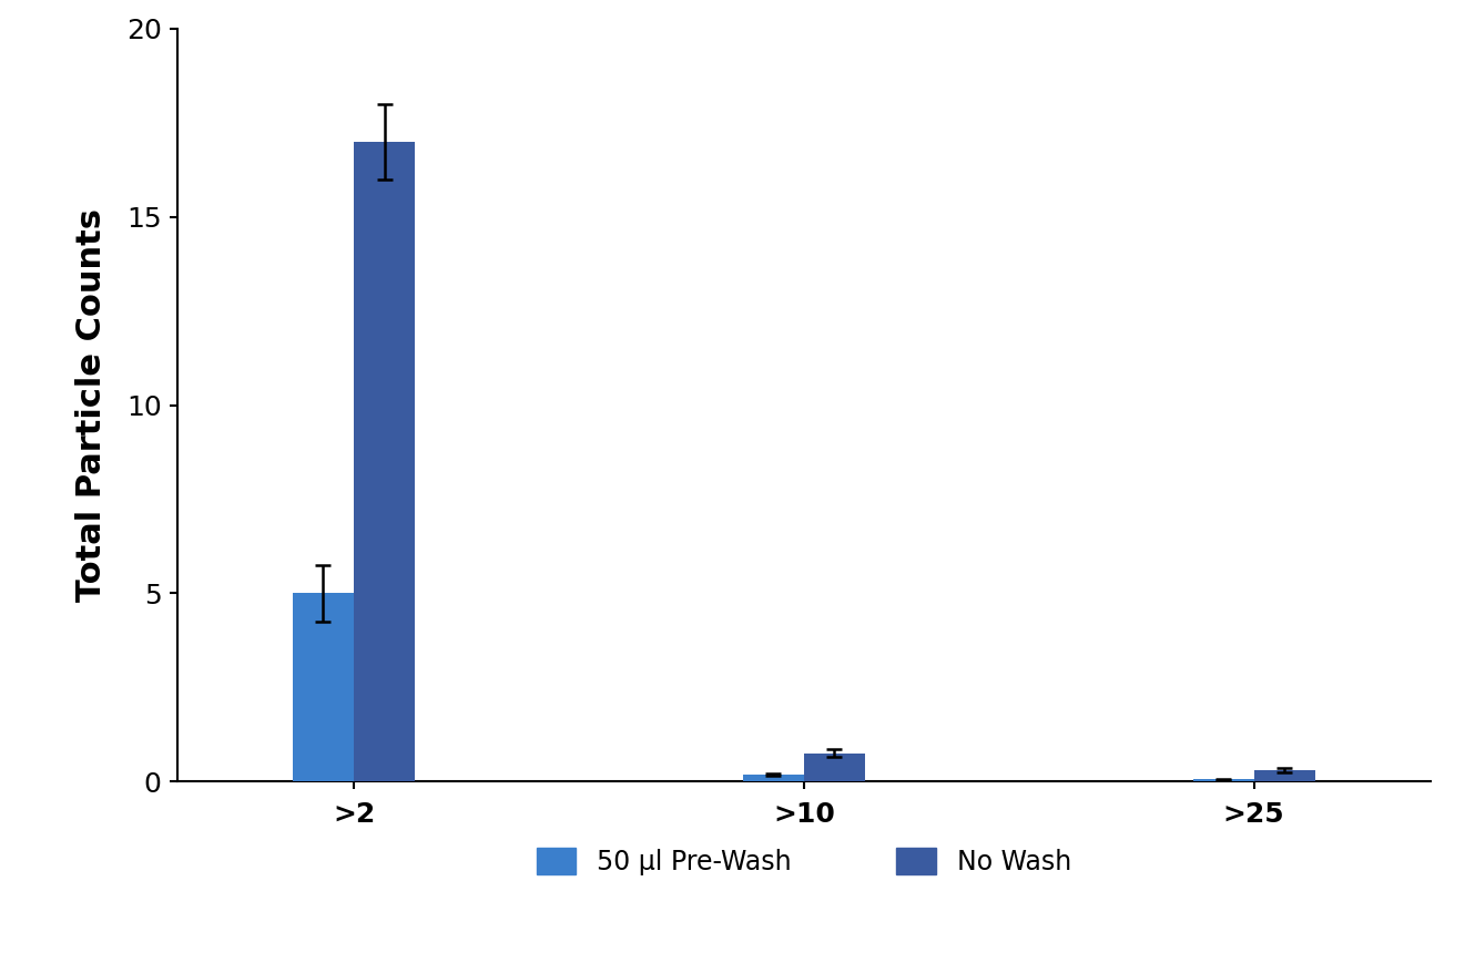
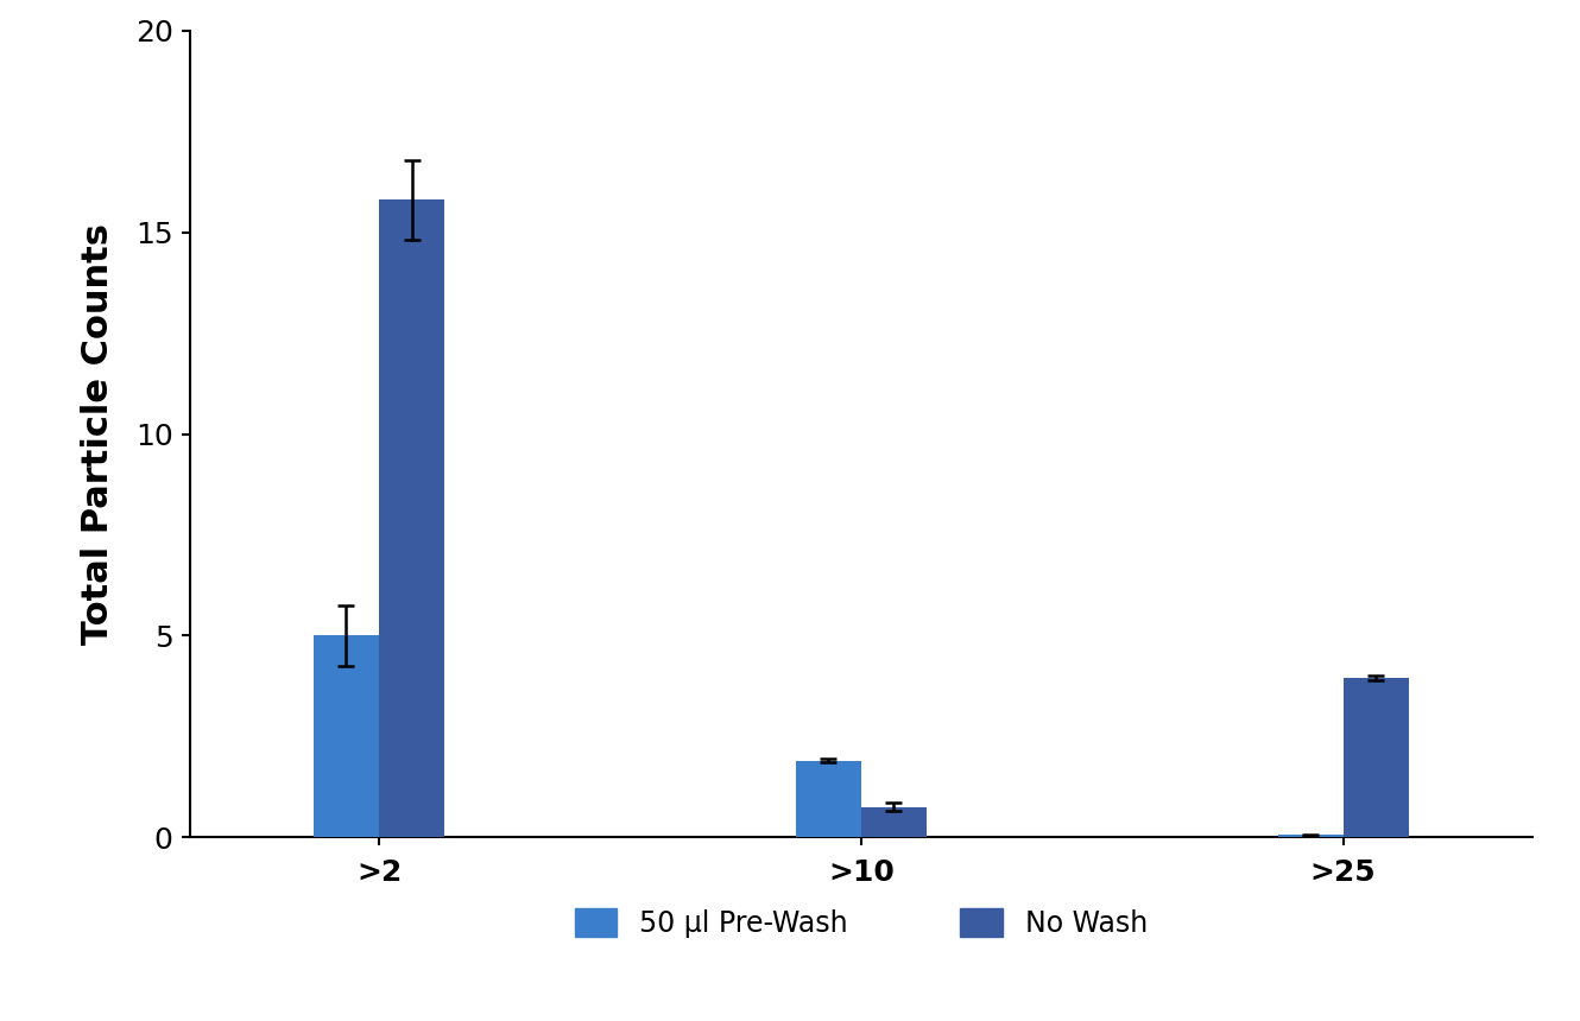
No Wash/>2: 17.00 -> 15.80
50 µl Pre-Wash/>10: 0.18 -> 1.90
No Wash/>25: 0.30 -> 3.95
